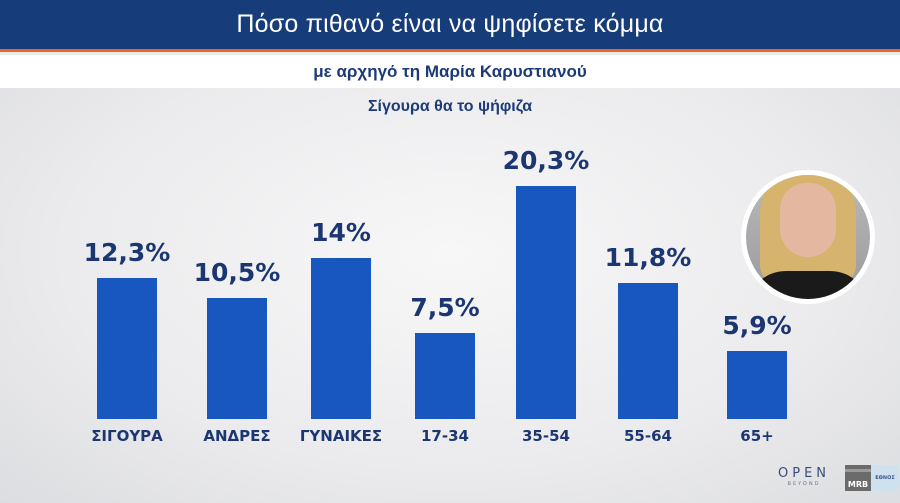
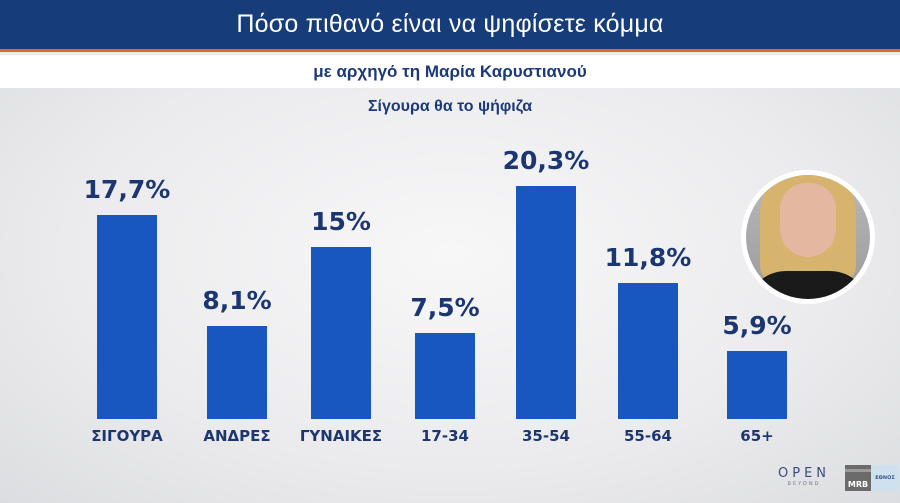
ΣΙΓΟΥΡΑ: 12,3% -> 17,7%
ΑΝΔΡΕΣ: 10,5% -> 8,1%
ΓΥΝΑΙΚΕΣ: 14% -> 15%
